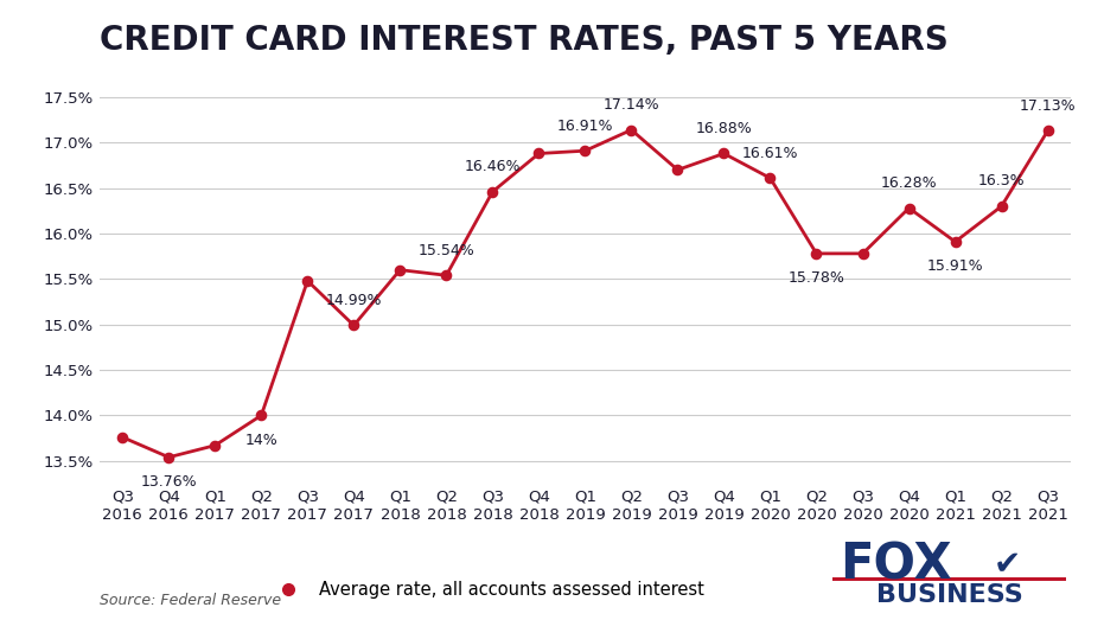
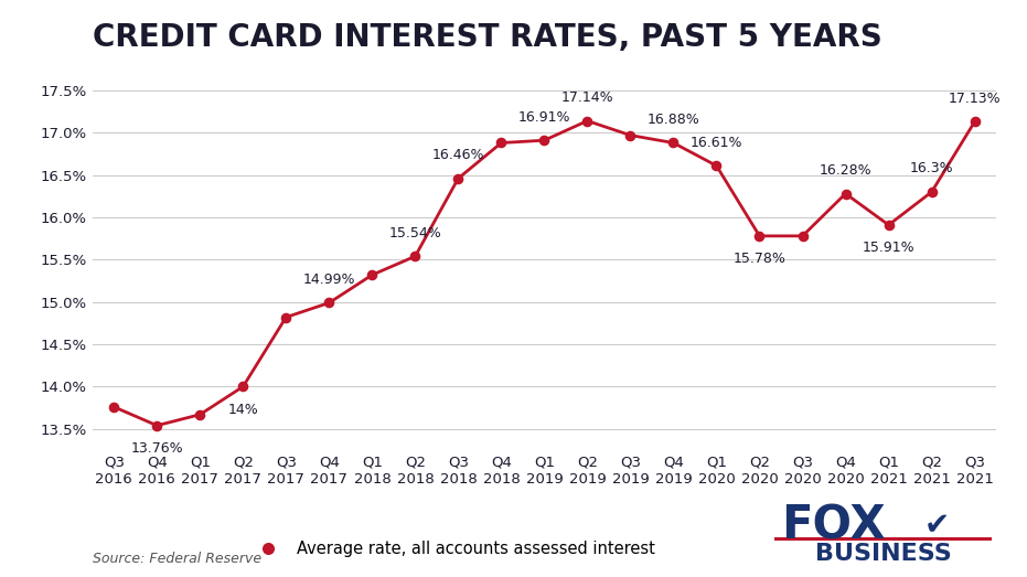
Q3 2017: 15.48% -> 14.82%
Q1 2018: 15.60% -> 15.32%
Q3 2019: 16.70% -> 16.97%
